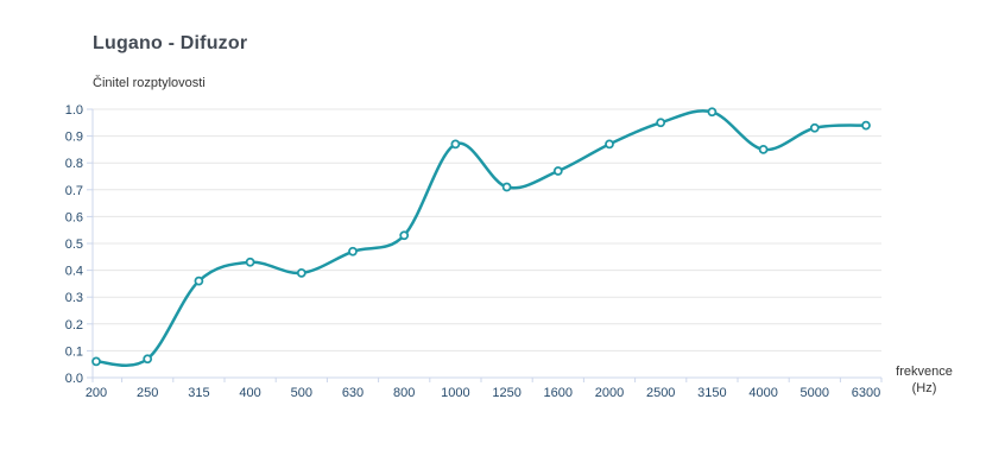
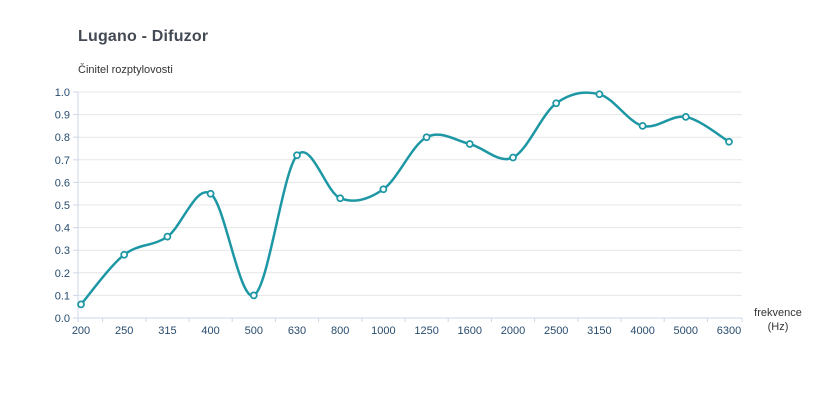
250: 0.07 -> 0.28
400: 0.43 -> 0.55
500: 0.39 -> 0.10
630: 0.47 -> 0.72
1000: 0.87 -> 0.57
1250: 0.71 -> 0.80
2000: 0.87 -> 0.71
5000: 0.93 -> 0.89
6300: 0.94 -> 0.78
